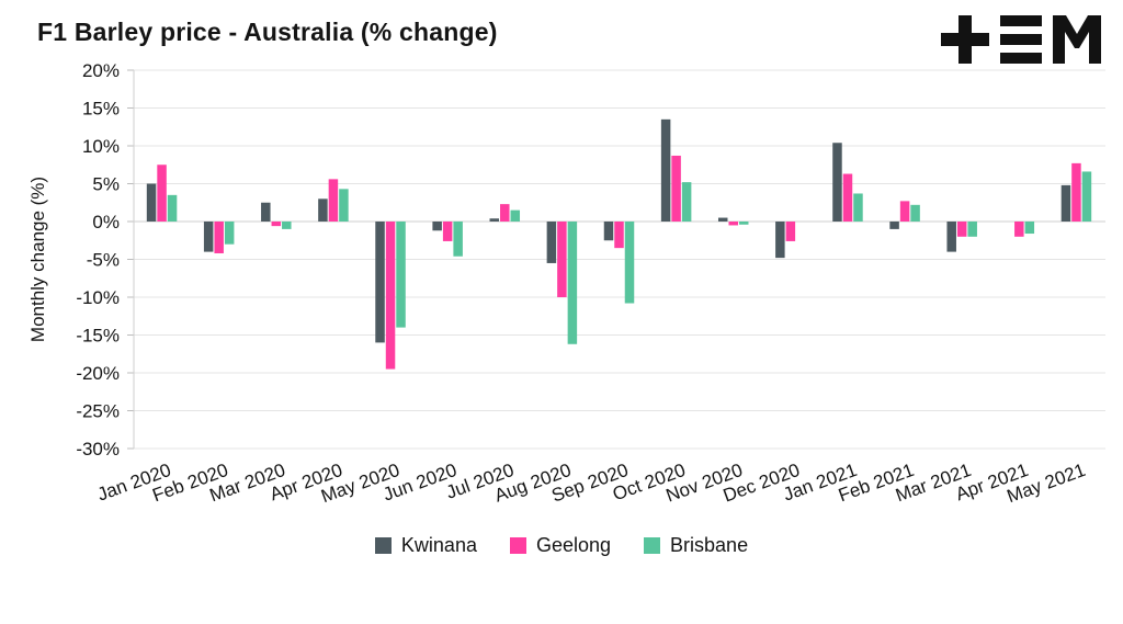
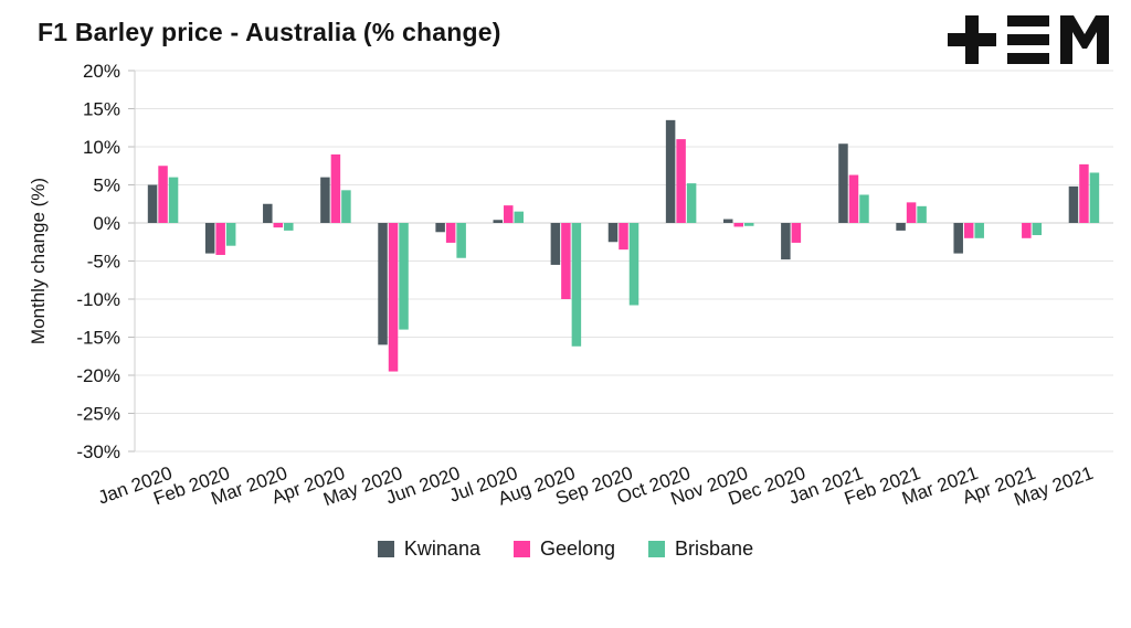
Brisbane/Jan 2020: 4% -> 6%
Kwinana/Apr 2020: 3% -> 6%
Geelong/Apr 2020: 6% -> 9%
Geelong/Oct 2020: 9% -> 11%
